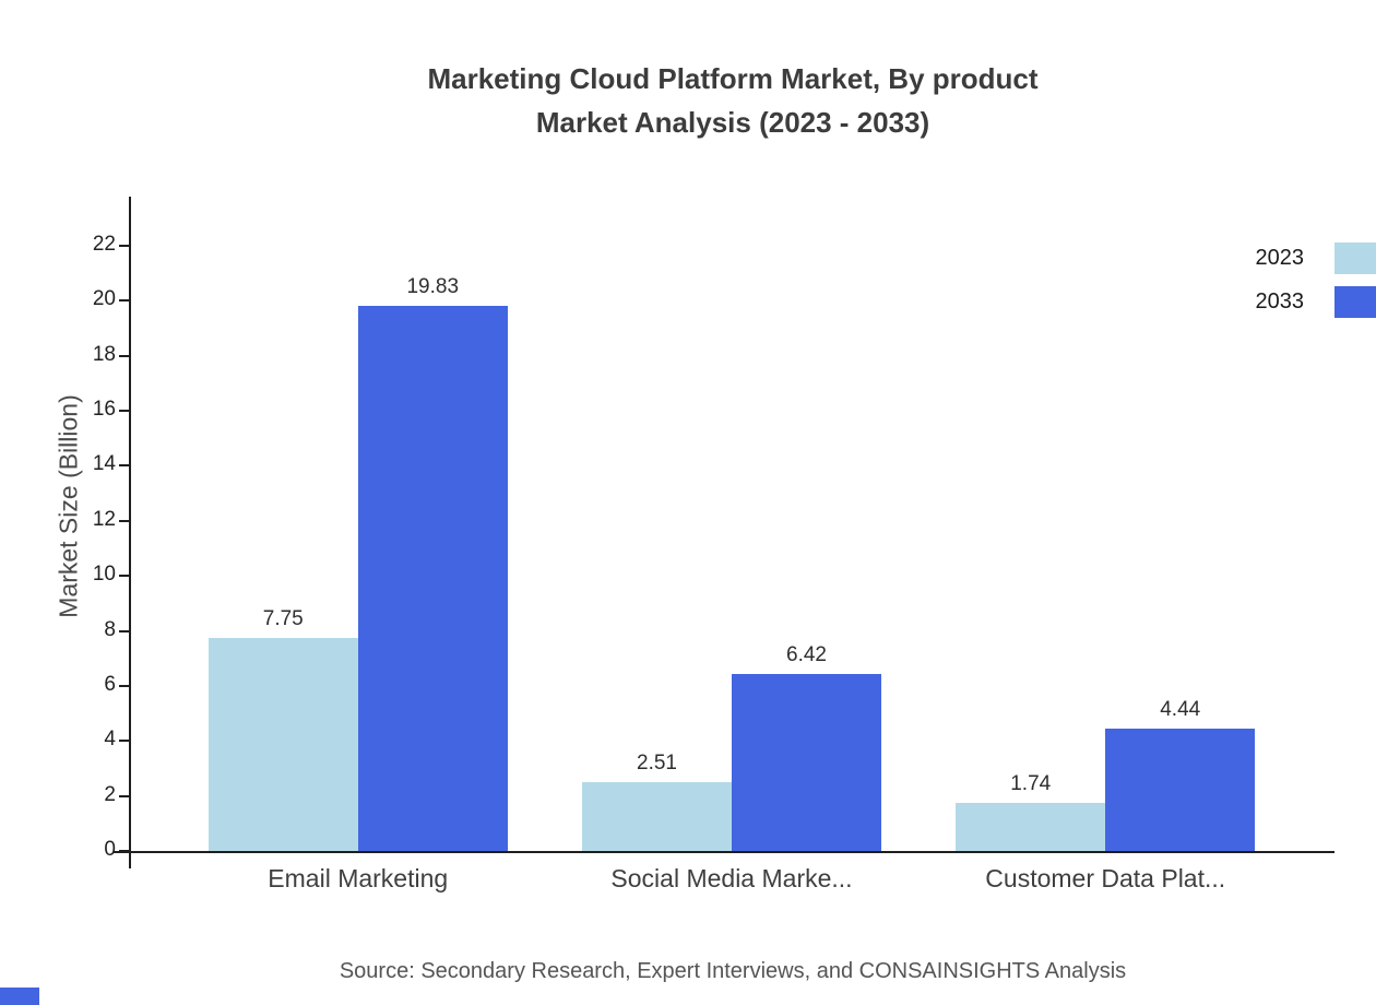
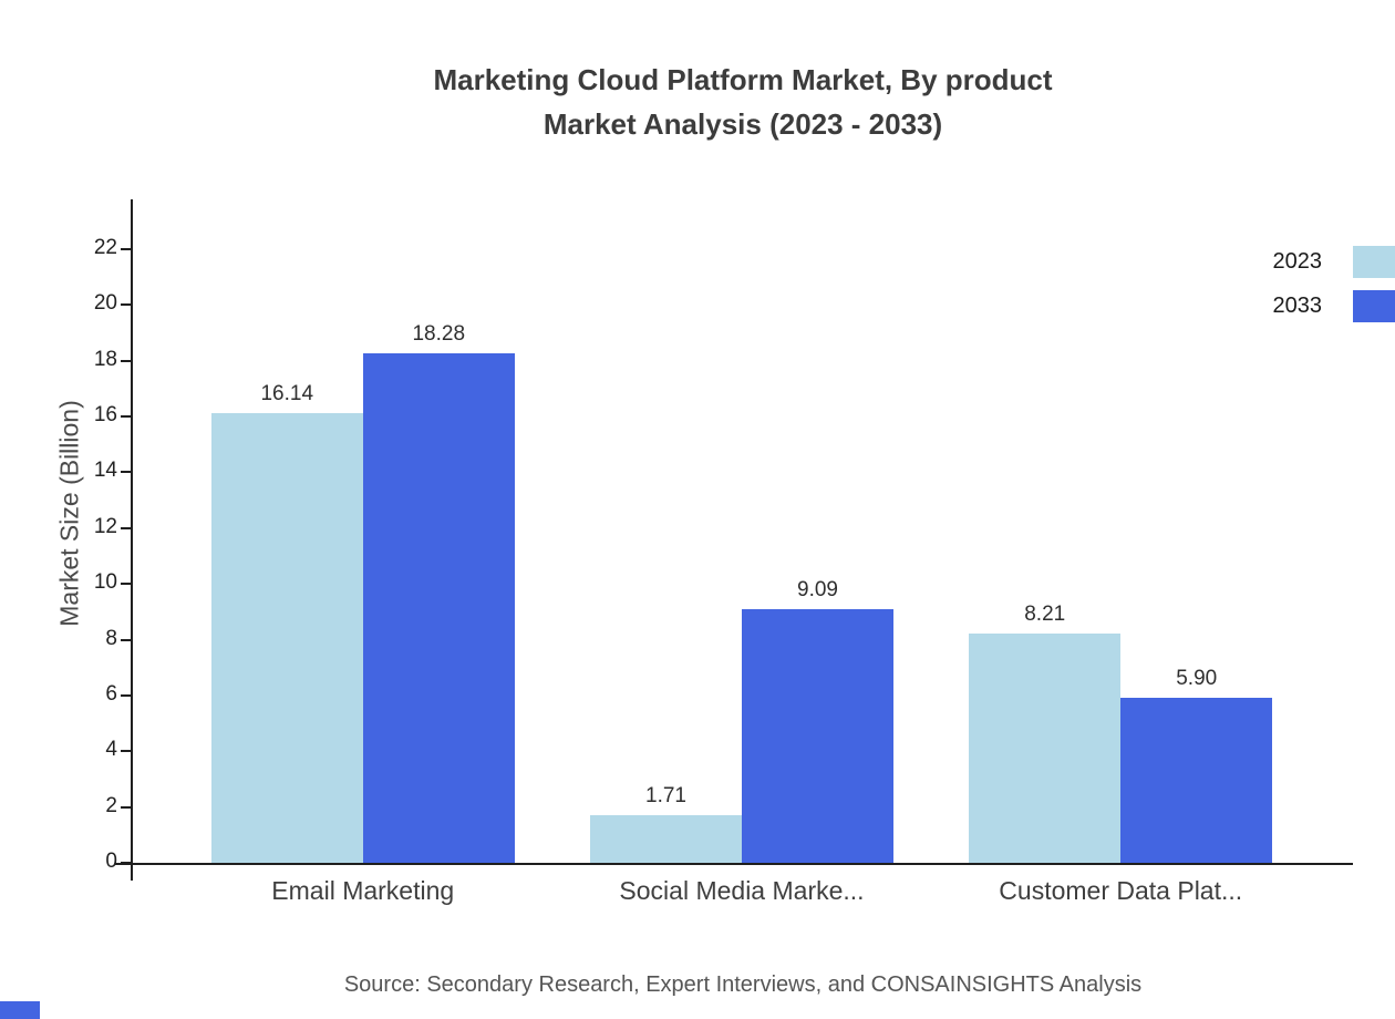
2023/Email Marketing: 7.75 -> 16.14
2033/Email Marketing: 19.83 -> 18.28
2023/Social Media Marke...: 2.51 -> 1.71
2033/Social Media Marke...: 6.42 -> 9.09
2023/Customer Data Plat...: 1.74 -> 8.21
2033/Customer Data Plat...: 4.44 -> 5.90
